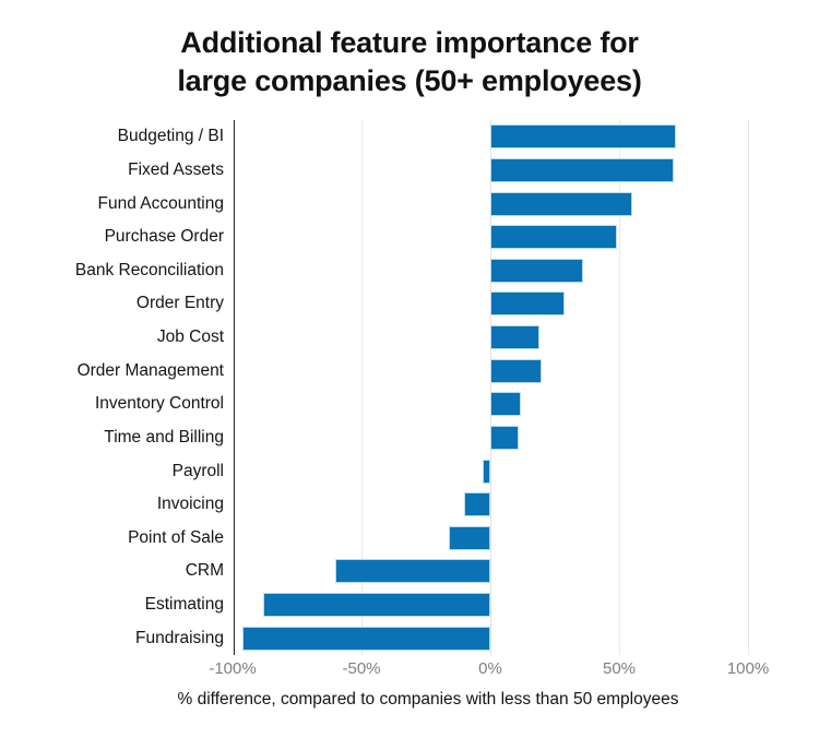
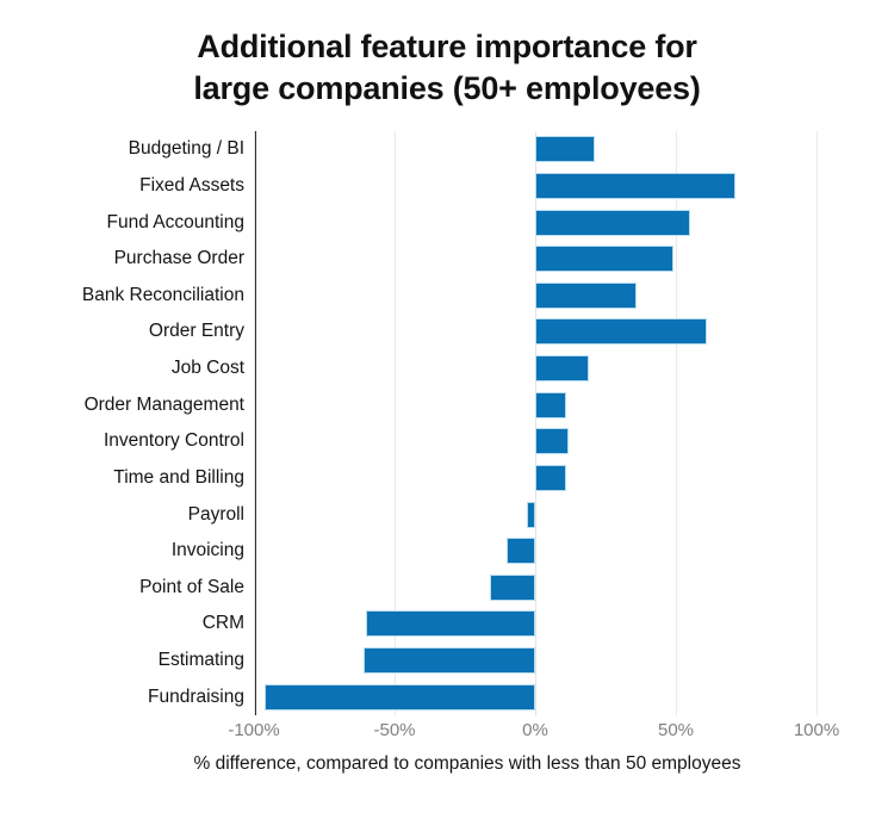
Budgeting / BI: 72% -> 21%
Order Entry: 29% -> 61%
Order Management: 20% -> 11%
Estimating: -88% -> -61%
